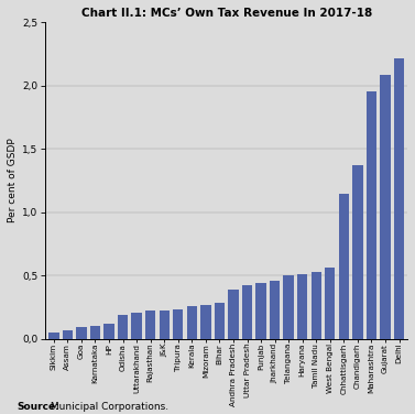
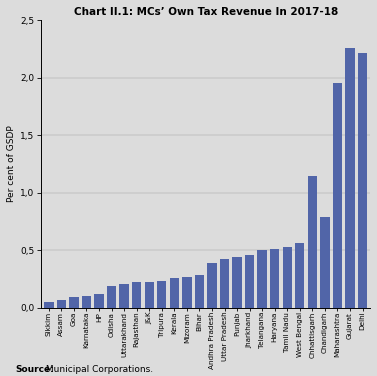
Chandigarh: 1,37 -> 0,79
Gujarat: 2,09 -> 2,26
